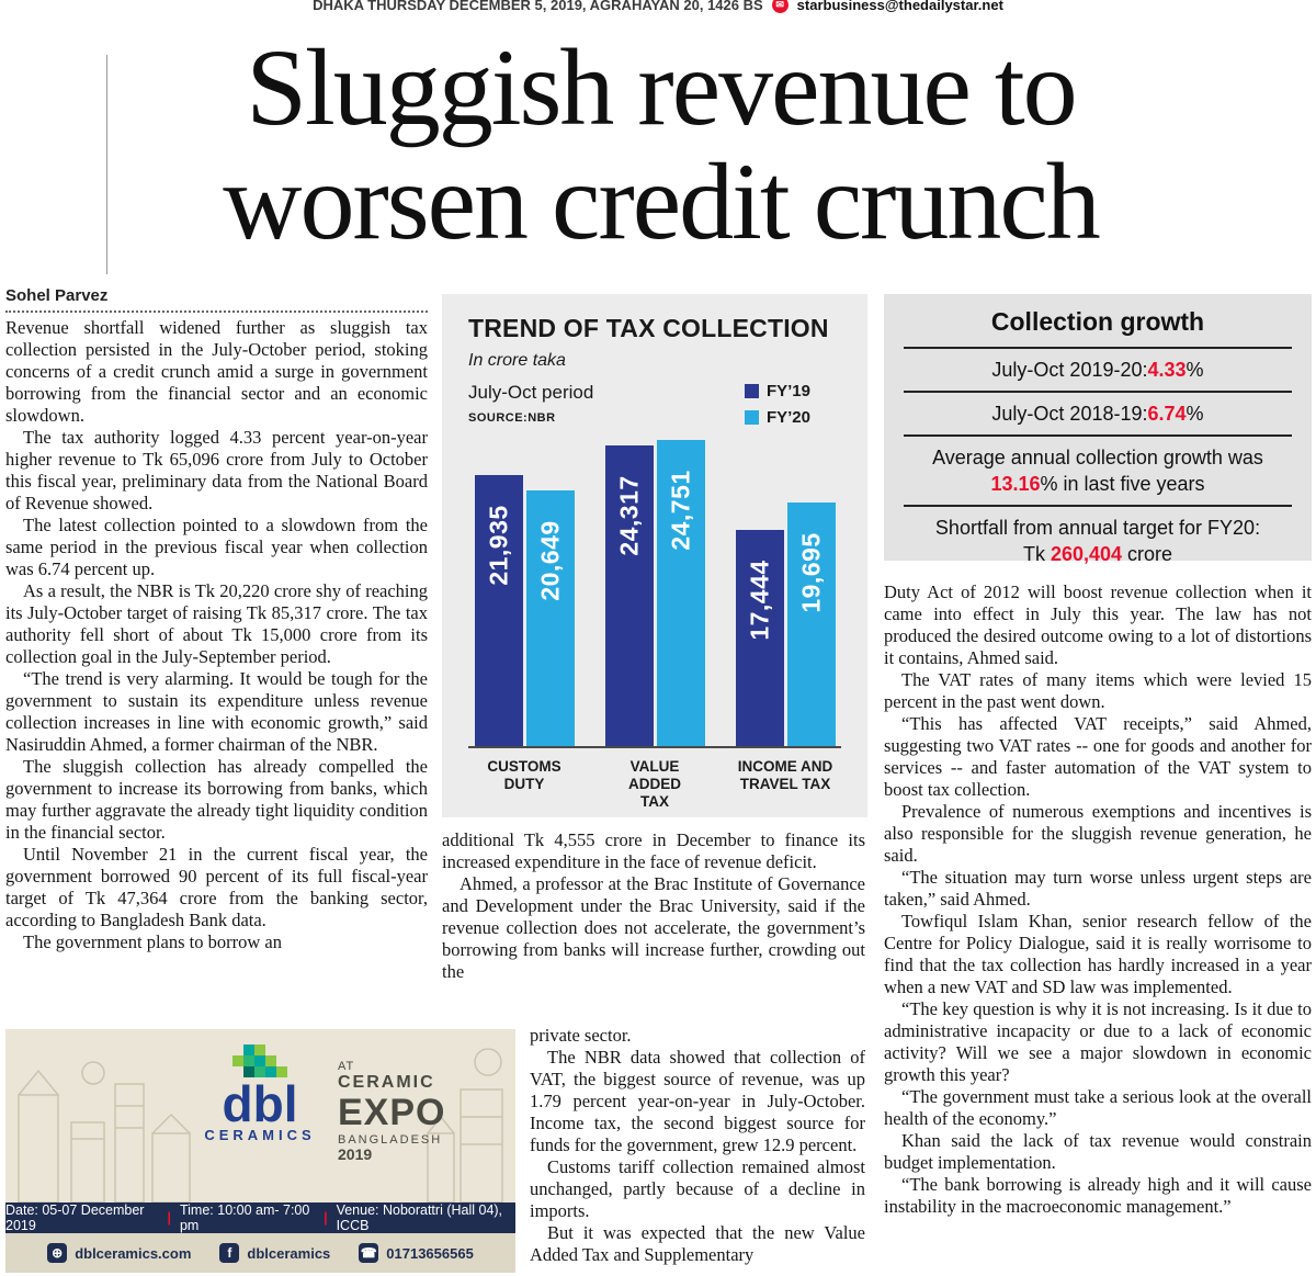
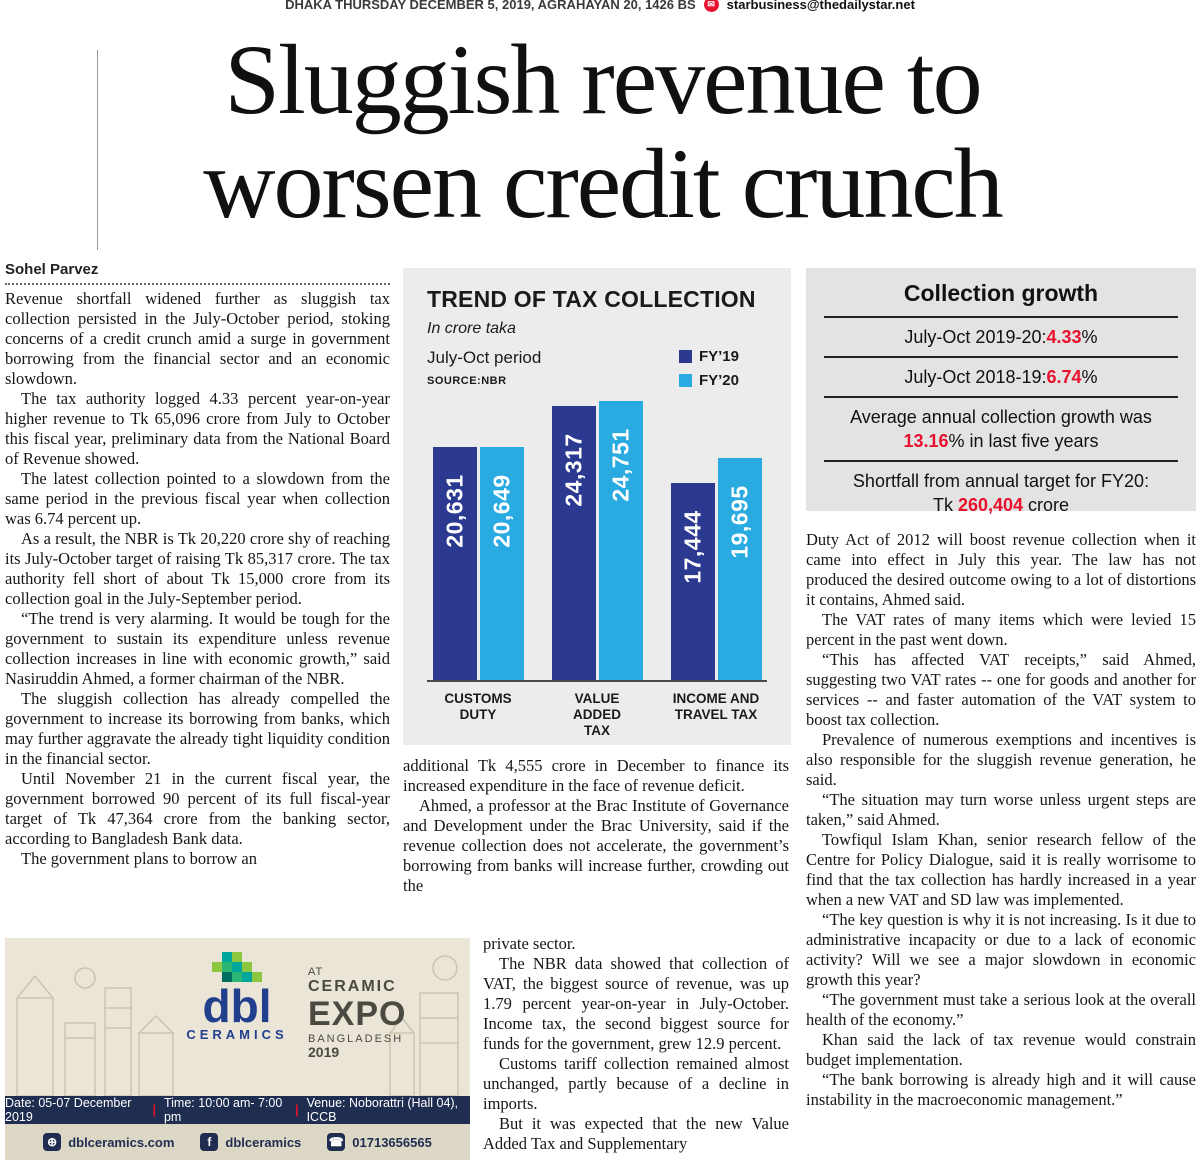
FY’19/CUSTOMS DUTY: 21,935 -> 20,631
